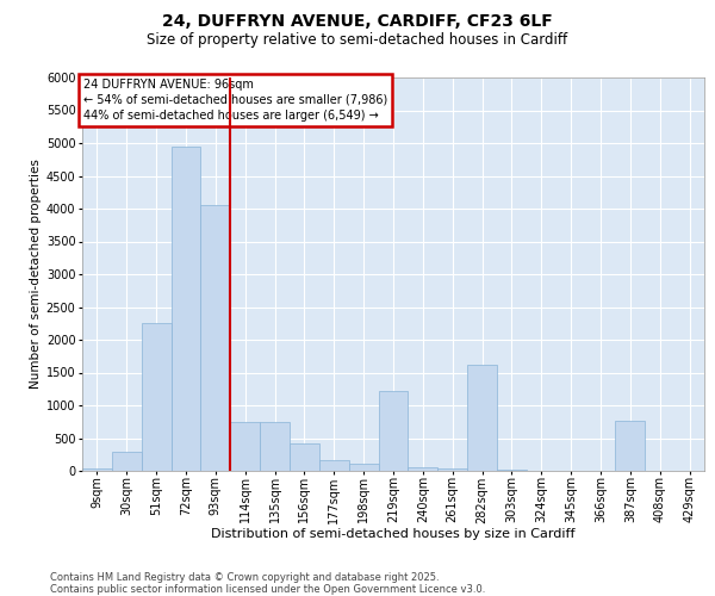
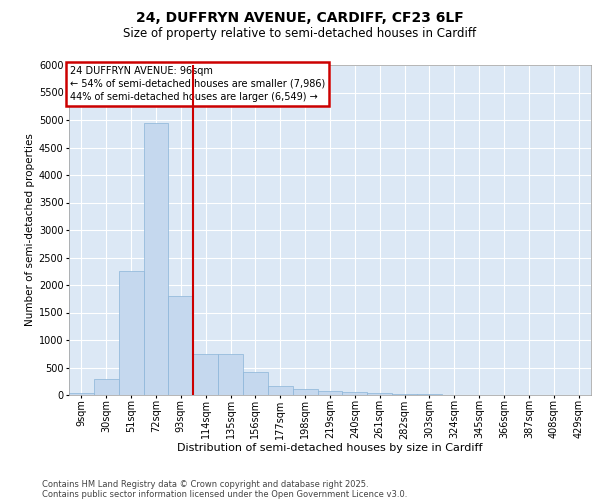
93sqm: 4060 -> 1800
219sqm: 1220 -> 70
282sqm: 1620 -> 20
387sqm: 760 -> 0
